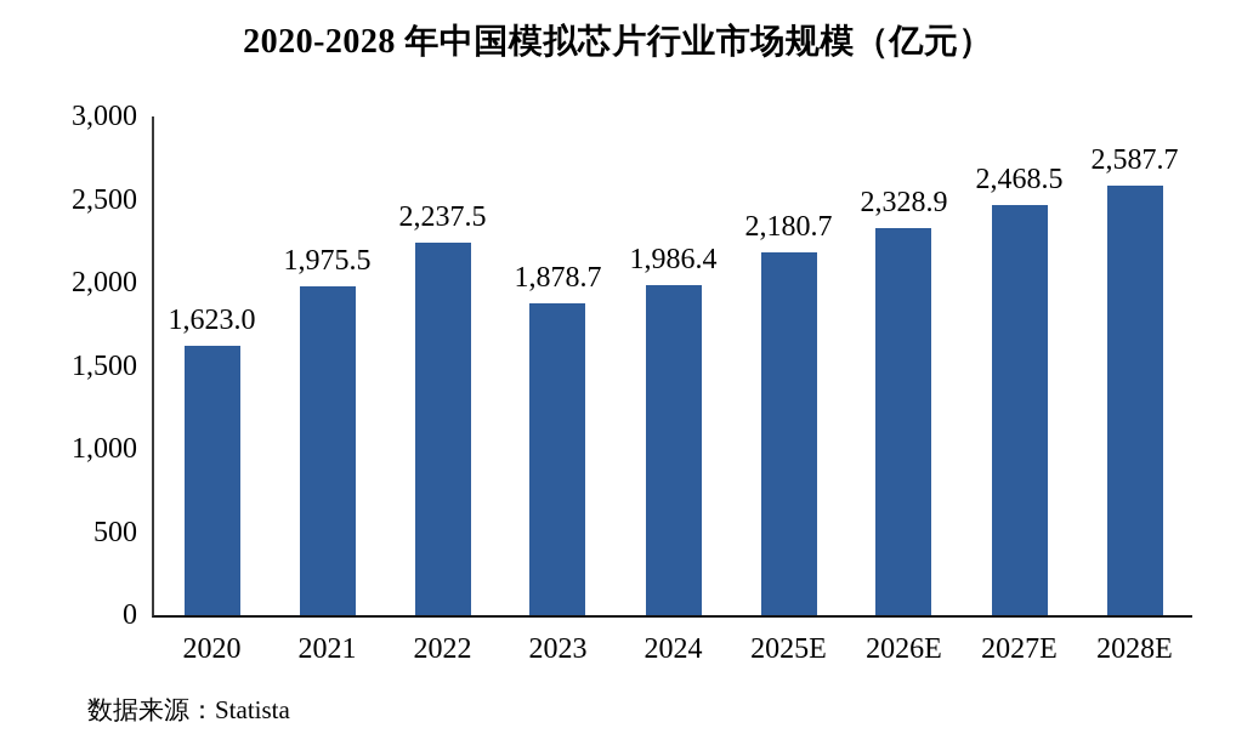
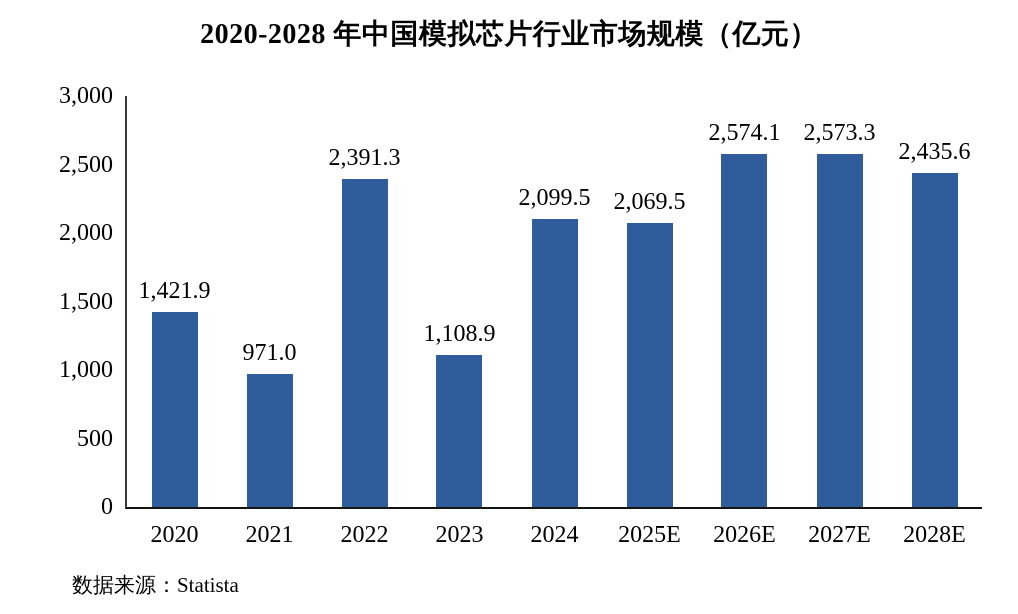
2020: 1,623.0 -> 1,421.9
2021: 1,975.5 -> 971.0
2022: 2,237.5 -> 2,391.3
2023: 1,878.7 -> 1,108.9
2024: 1,986.4 -> 2,099.5
2025E: 2,180.7 -> 2,069.5
2026E: 2,328.9 -> 2,574.1
2027E: 2,468.5 -> 2,573.3
2028E: 2,587.7 -> 2,435.6
